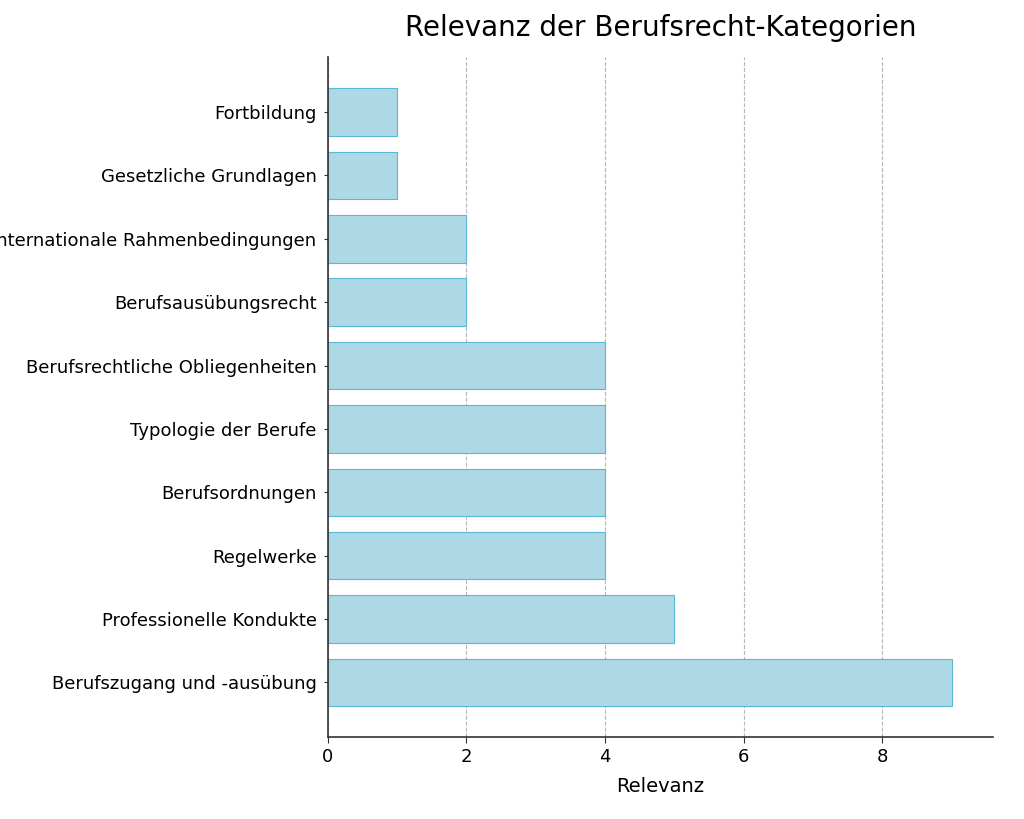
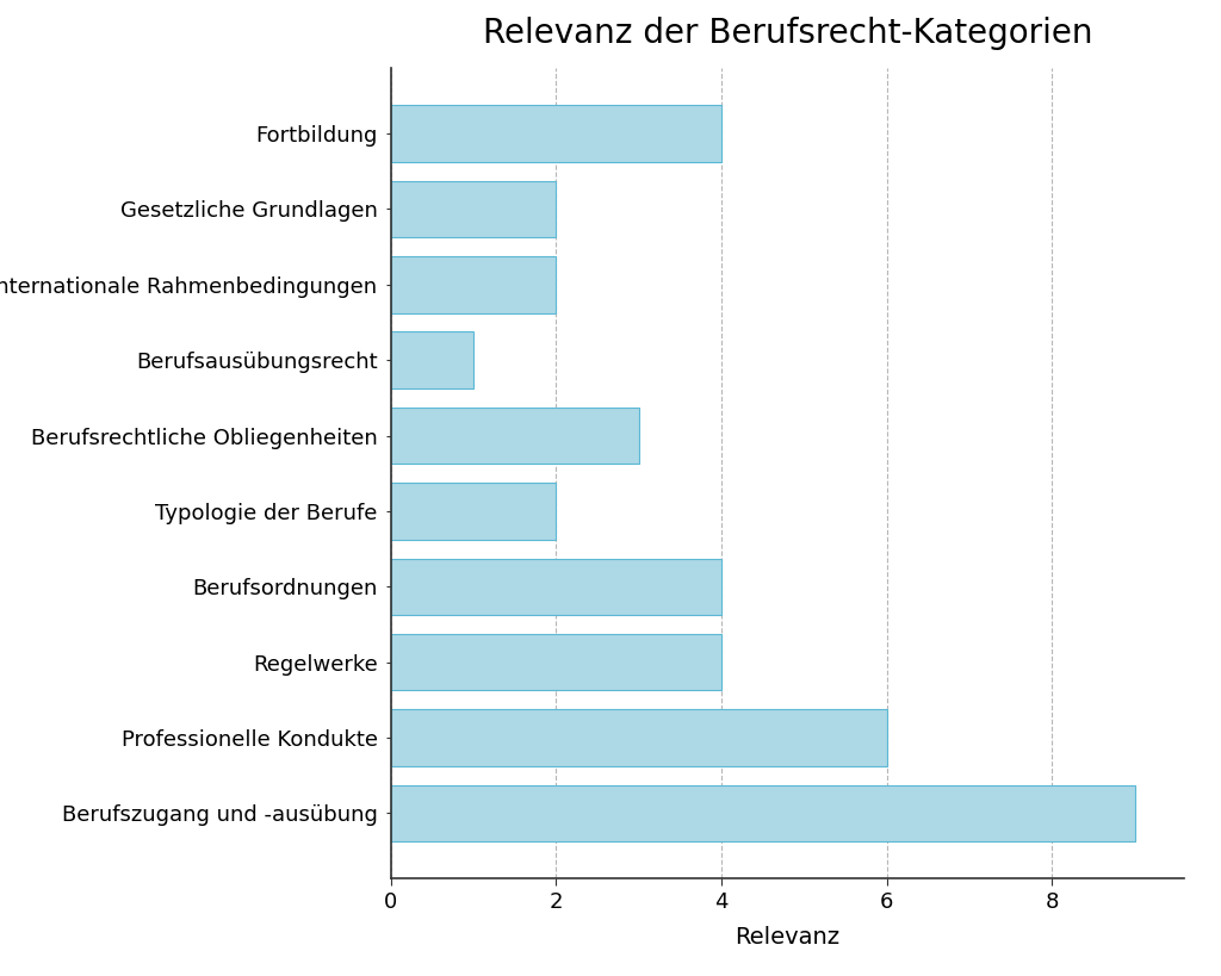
Fortbildung: 1 -> 4
Gesetzliche Grundlagen: 1 -> 2
Berufsausübungsrecht: 2 -> 1
Berufsrechtliche Obliegenheiten: 4 -> 3
Typologie der Berufe: 4 -> 2
Professionelle Kondukte: 5 -> 6
